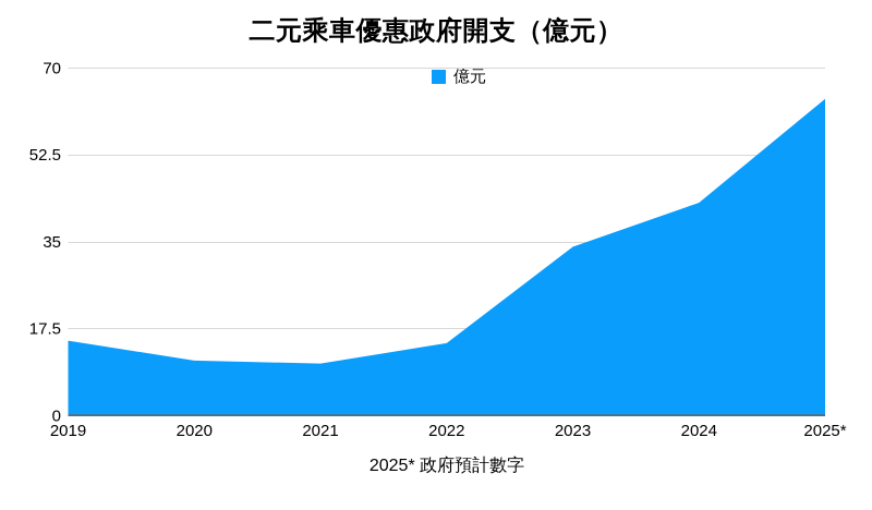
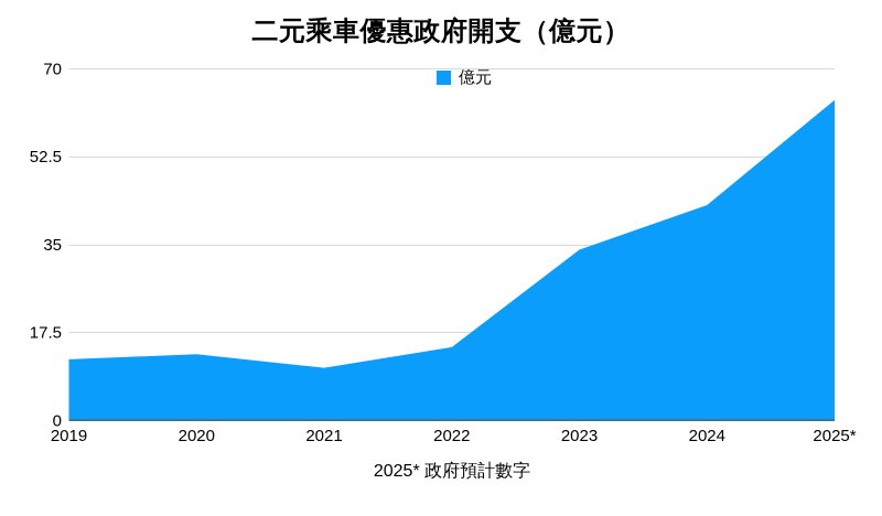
2019: 15 -> 12
2020: 11 -> 13
